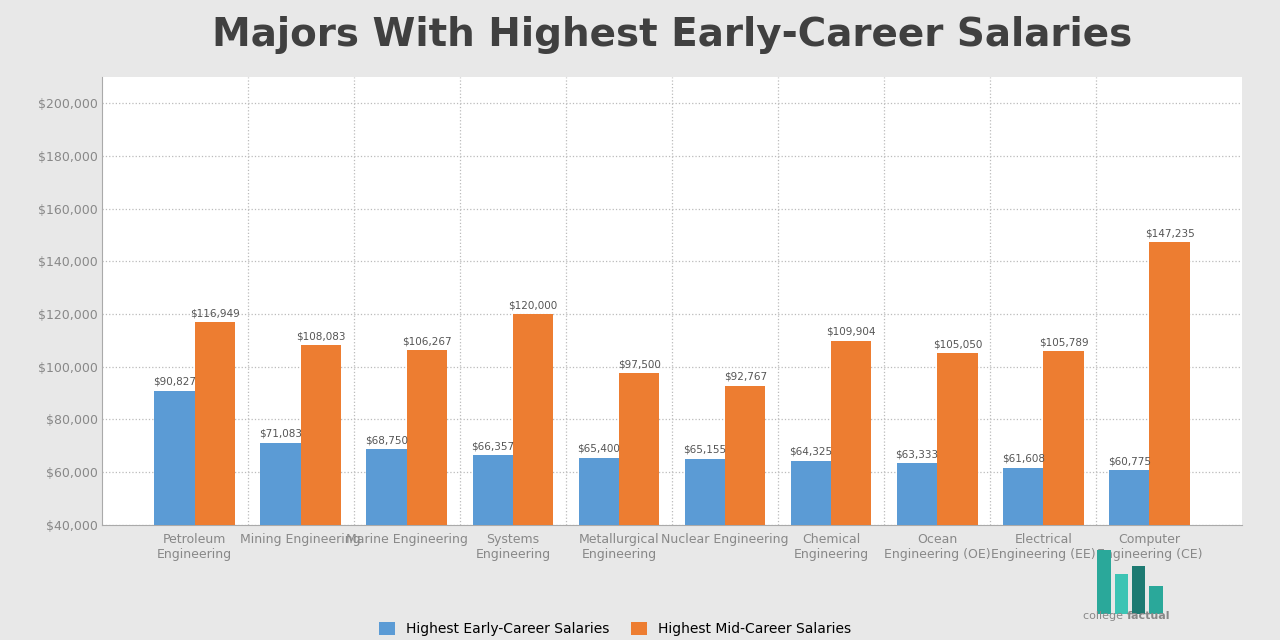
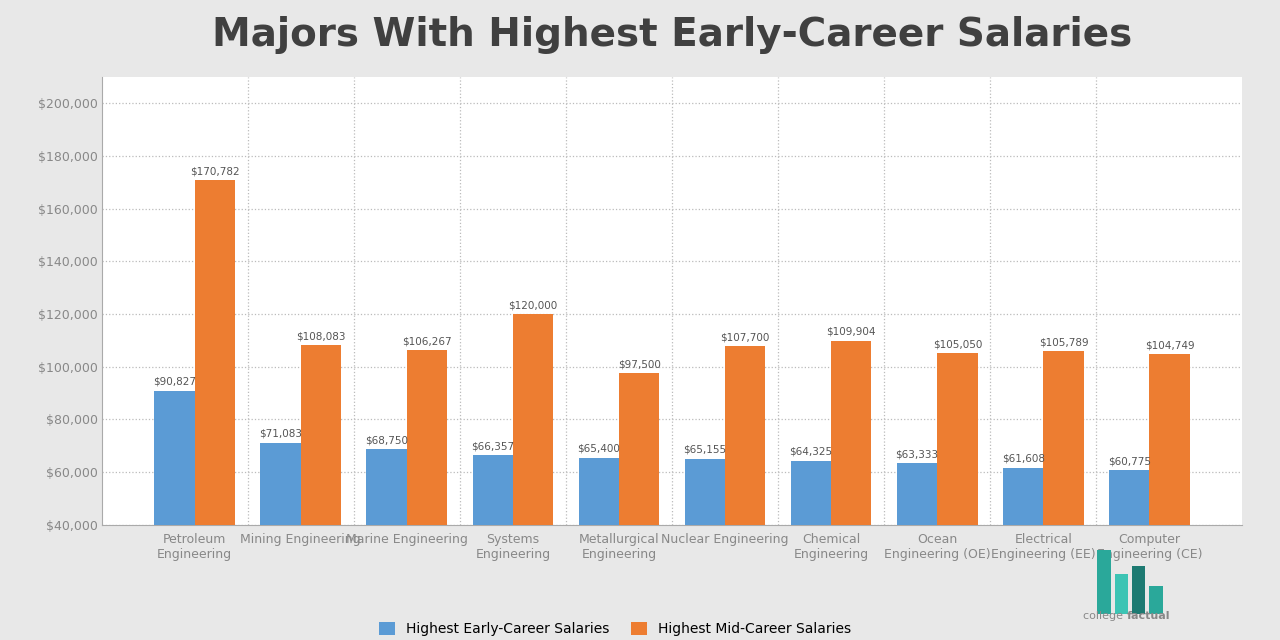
Majors With Highest Early-Career Salaries/Highest Mid-Career Salaries/Petroleum Engineering: $116,949 -> $170,782
Majors With Highest Early-Career Salaries/Highest Mid-Career Salaries/Nuclear Engineering: $92,767 -> $107,700
Majors With Highest Early-Career Salaries/Highest Mid-Career Salaries/Computer Engineering (CE): $147,235 -> $104,749
